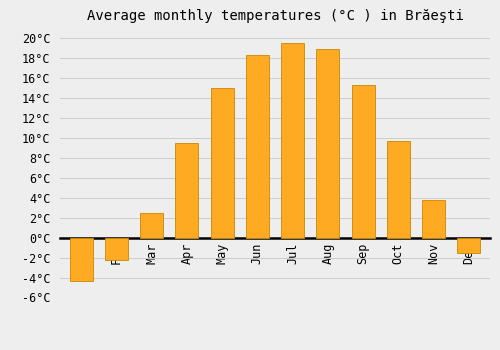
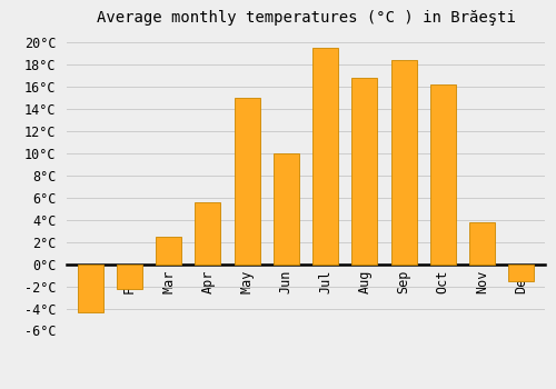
Apr: 9.5°C -> 5.6°C
Jun: 18.3°C -> 10.0°C
Aug: 18.9°C -> 16.8°C
Sep: 15.3°C -> 18.4°C
Oct: 9.7°C -> 16.2°C
